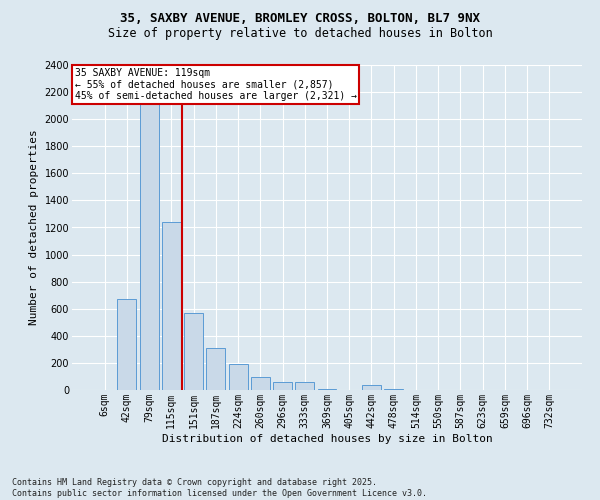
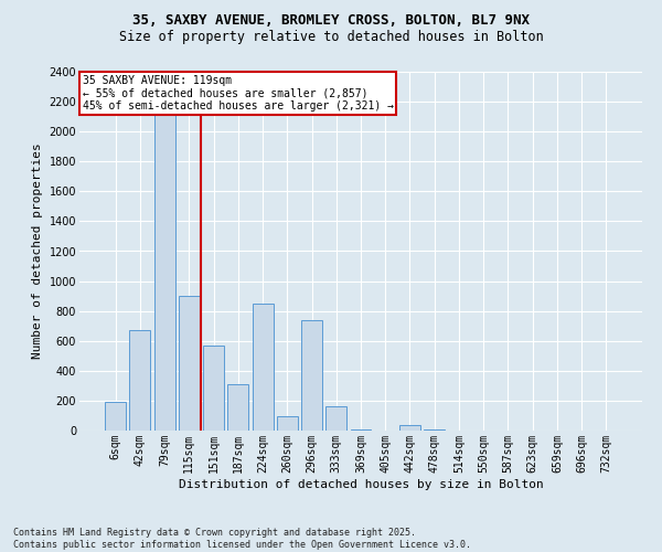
6sqm: 0 -> 190
115sqm: 1240 -> 900
224sqm: 200 -> 850
296sqm: 60 -> 740
333sqm: 60 -> 160
